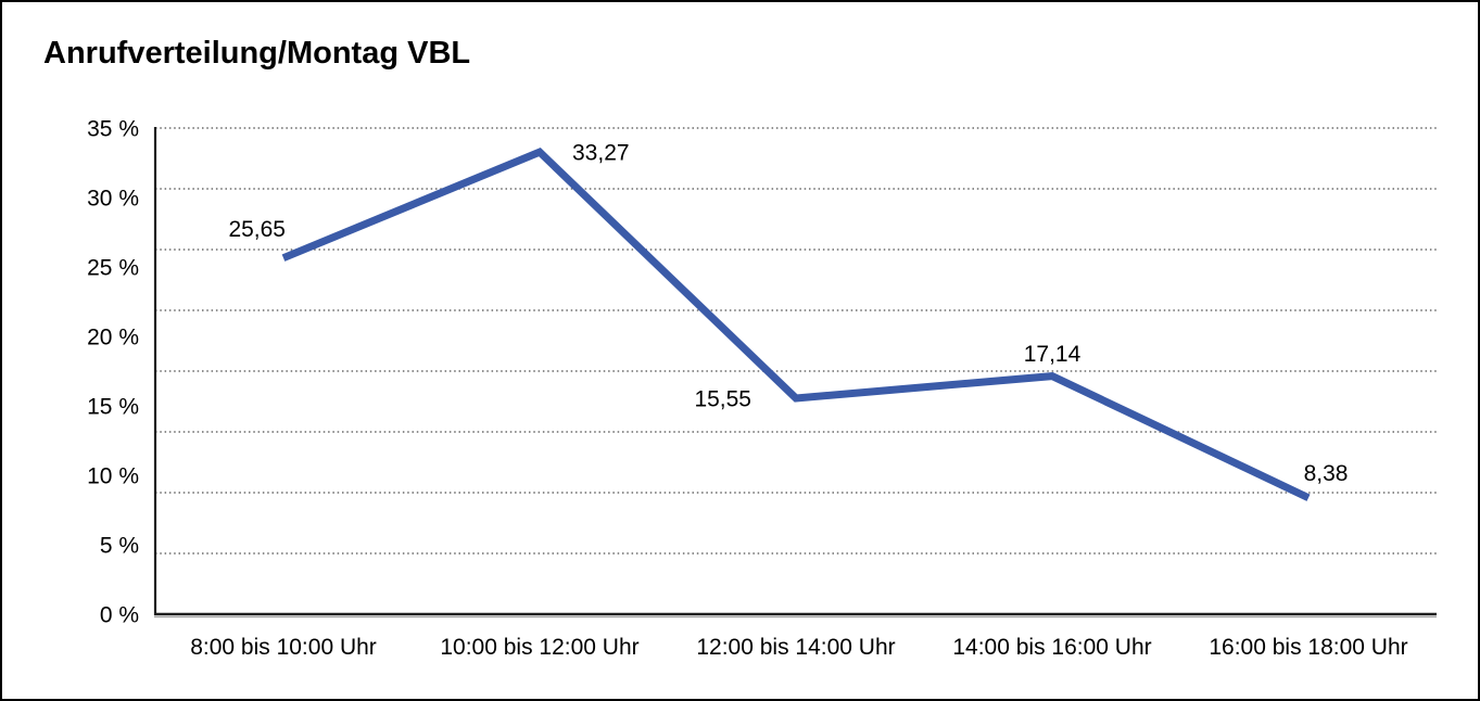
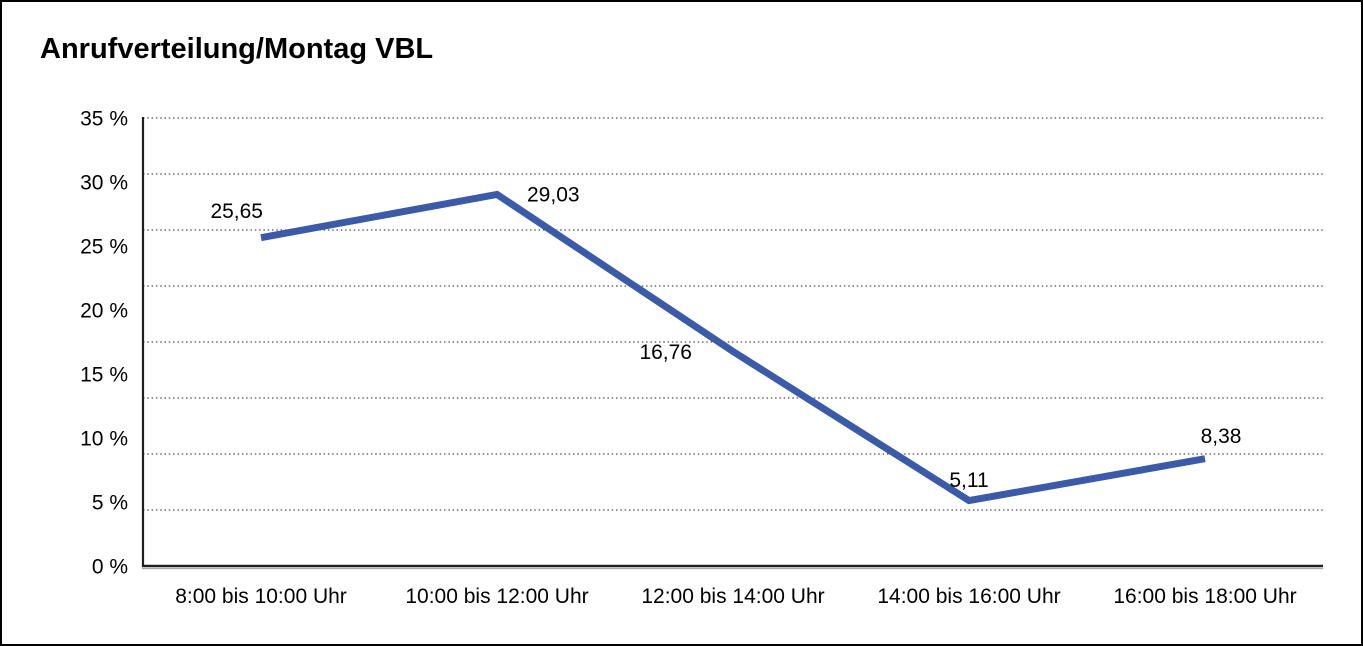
10:00 bis 12:00 Uhr: 33,27 -> 29,03
12:00 bis 14:00 Uhr: 15,55 -> 16,76
14:00 bis 16:00 Uhr: 17,14 -> 5,11
